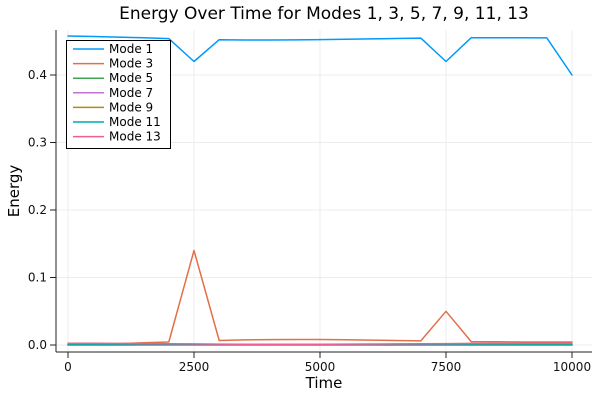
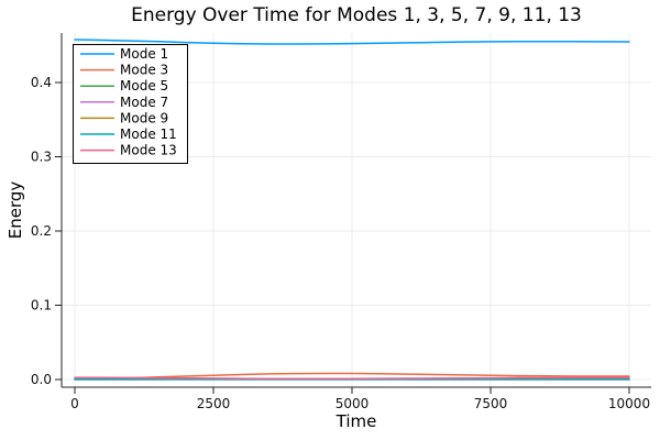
Mode 1/2500: 0.42 -> 0.45
Mode 3/2500: 0.14 -> 0.01
Mode 1/7500: 0.42 -> 0.46
Mode 3/7500: 0.05 -> 0.01
Mode 1/10000: 0.40 -> 0.45
